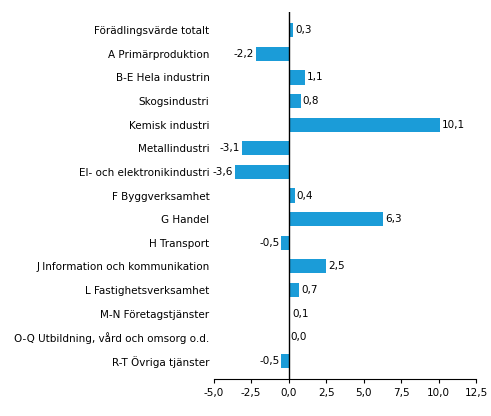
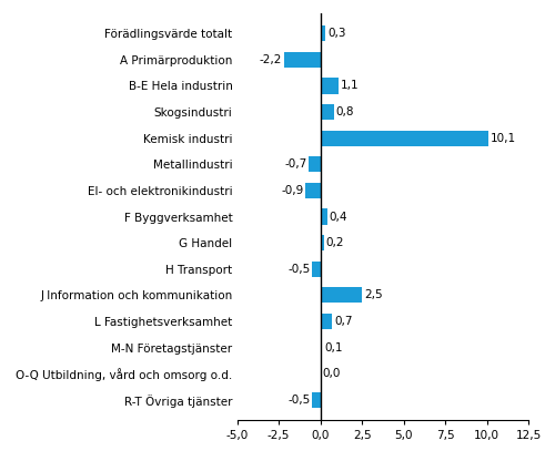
Metallindustri: -3,1 -> -0,7
El- och elektronikindustri: -3,6 -> -0,9
G Handel: 6,3 -> 0,2
